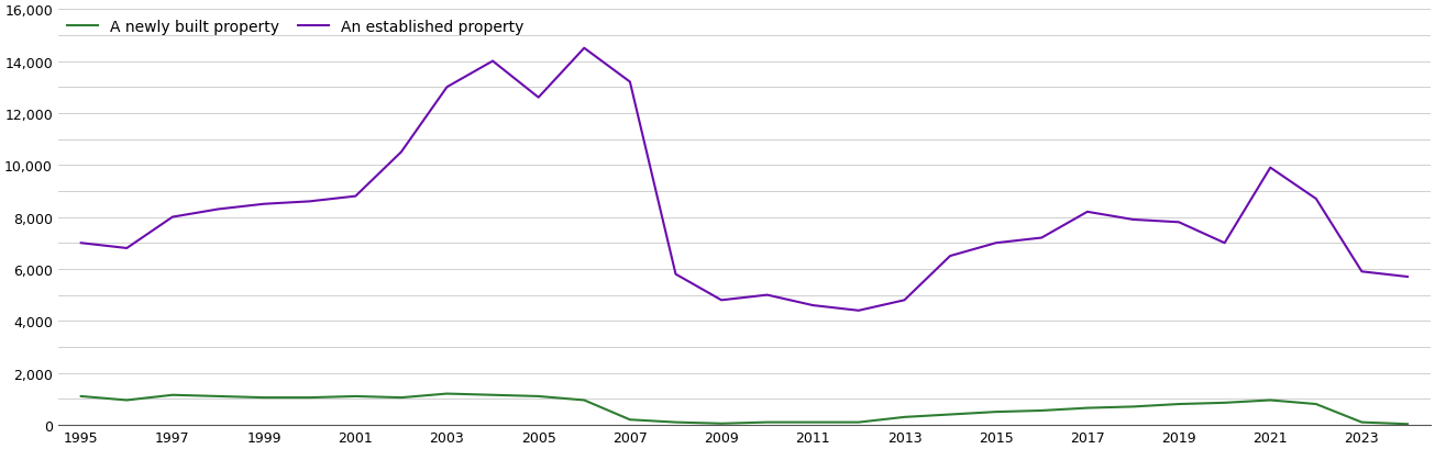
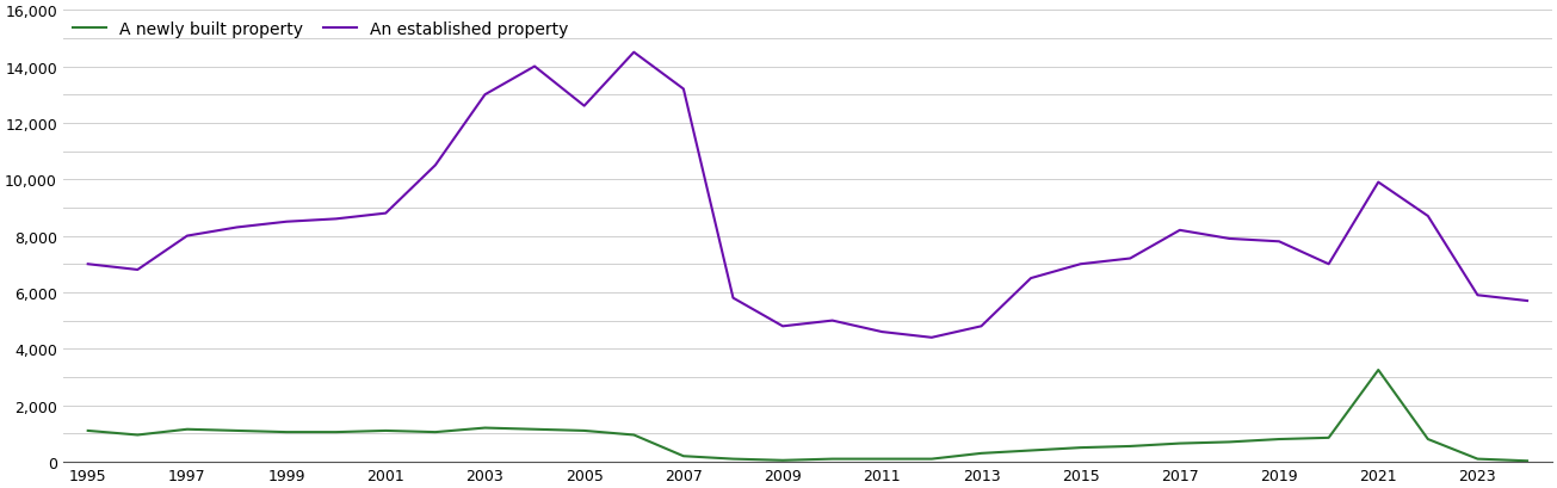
A newly built property/2021: 950 -> 3,250
